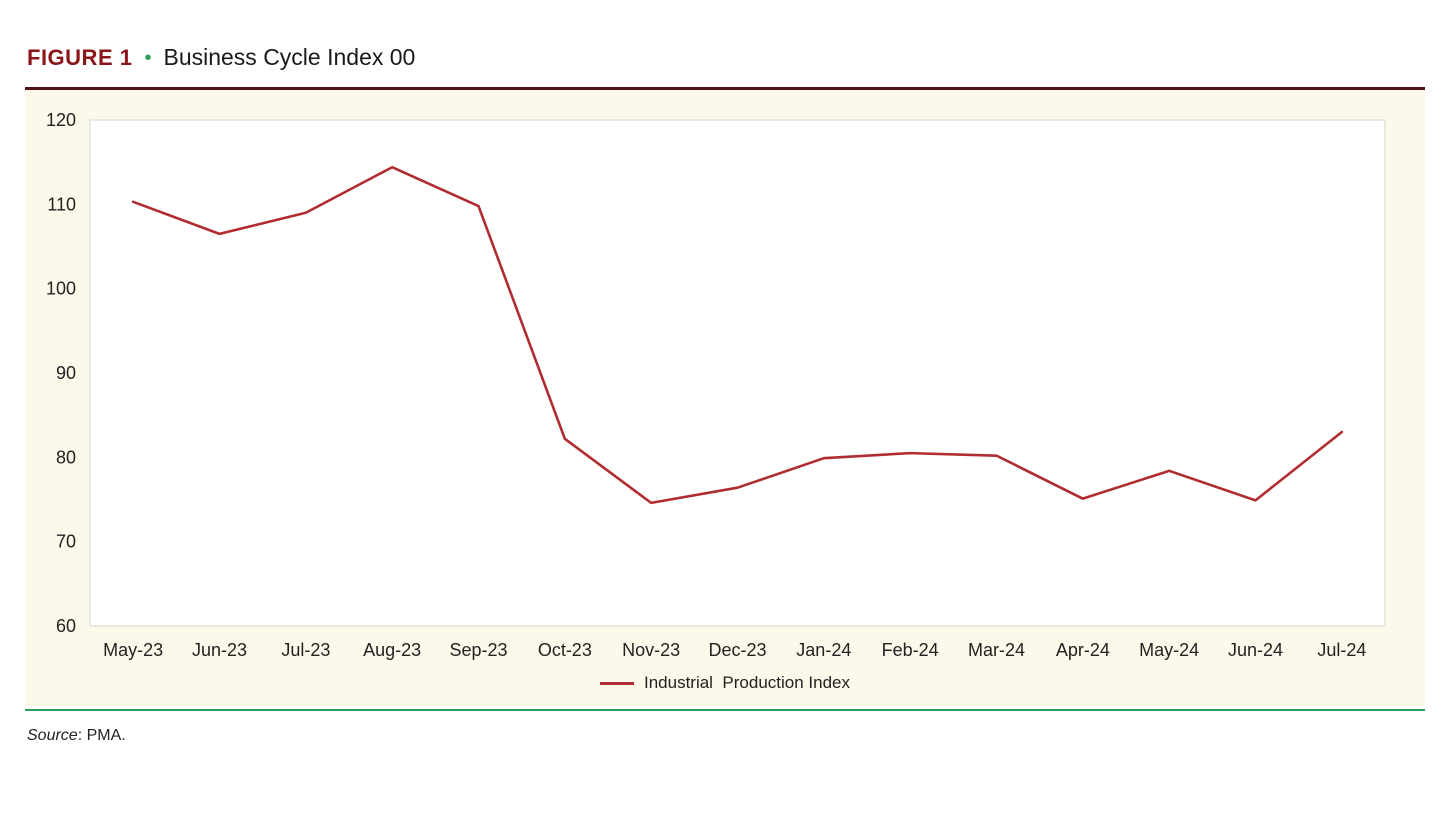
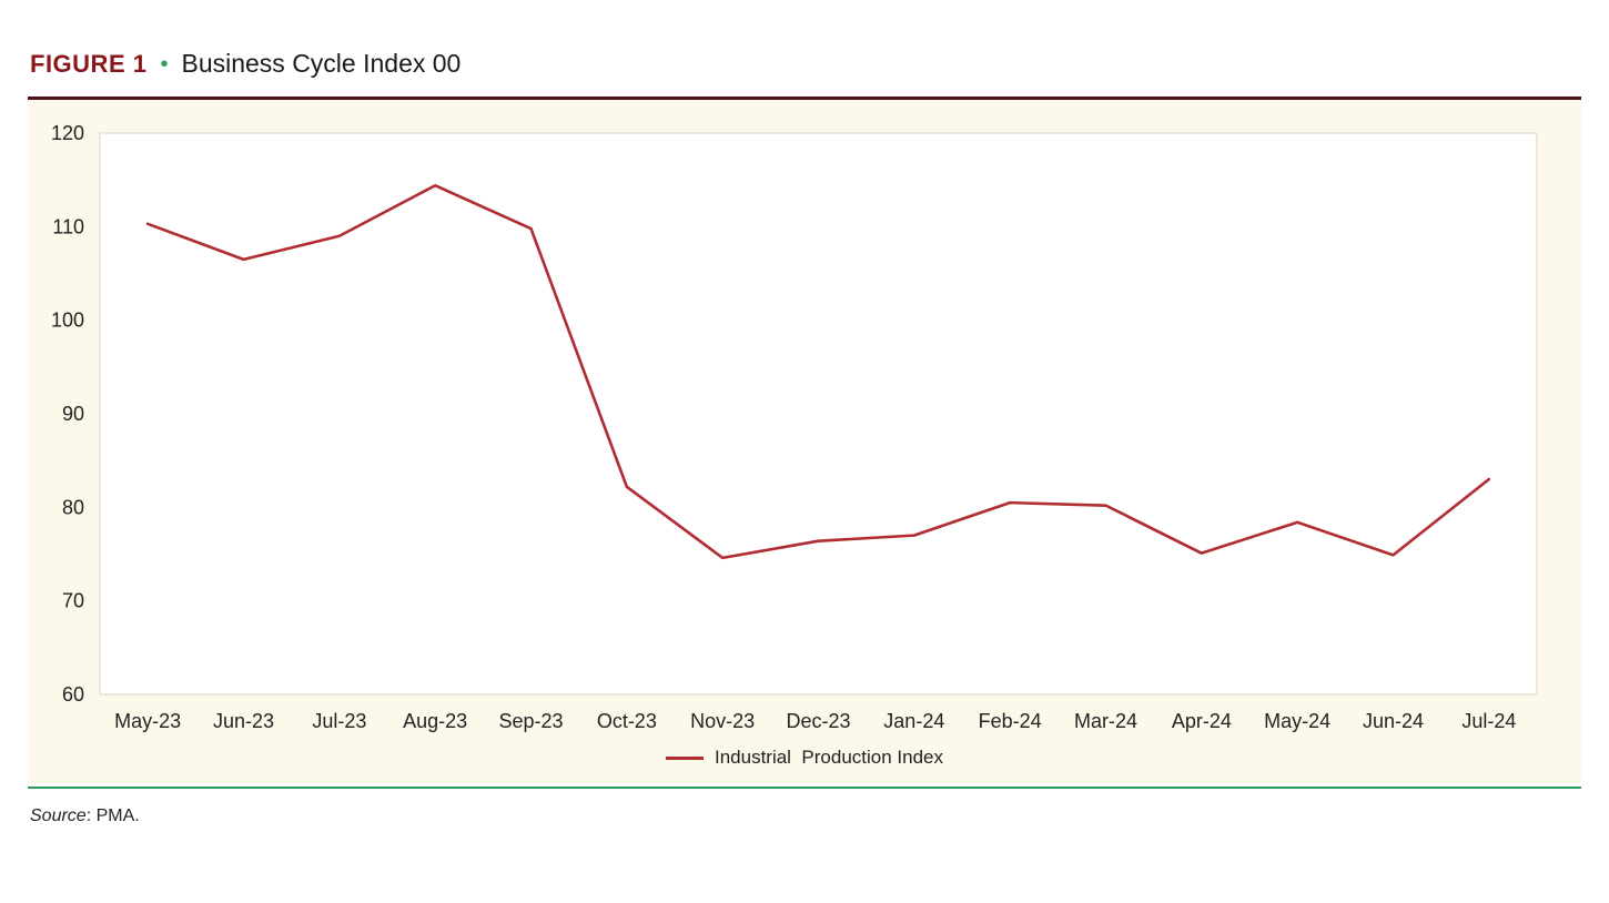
Jan-24: 80 -> 77
